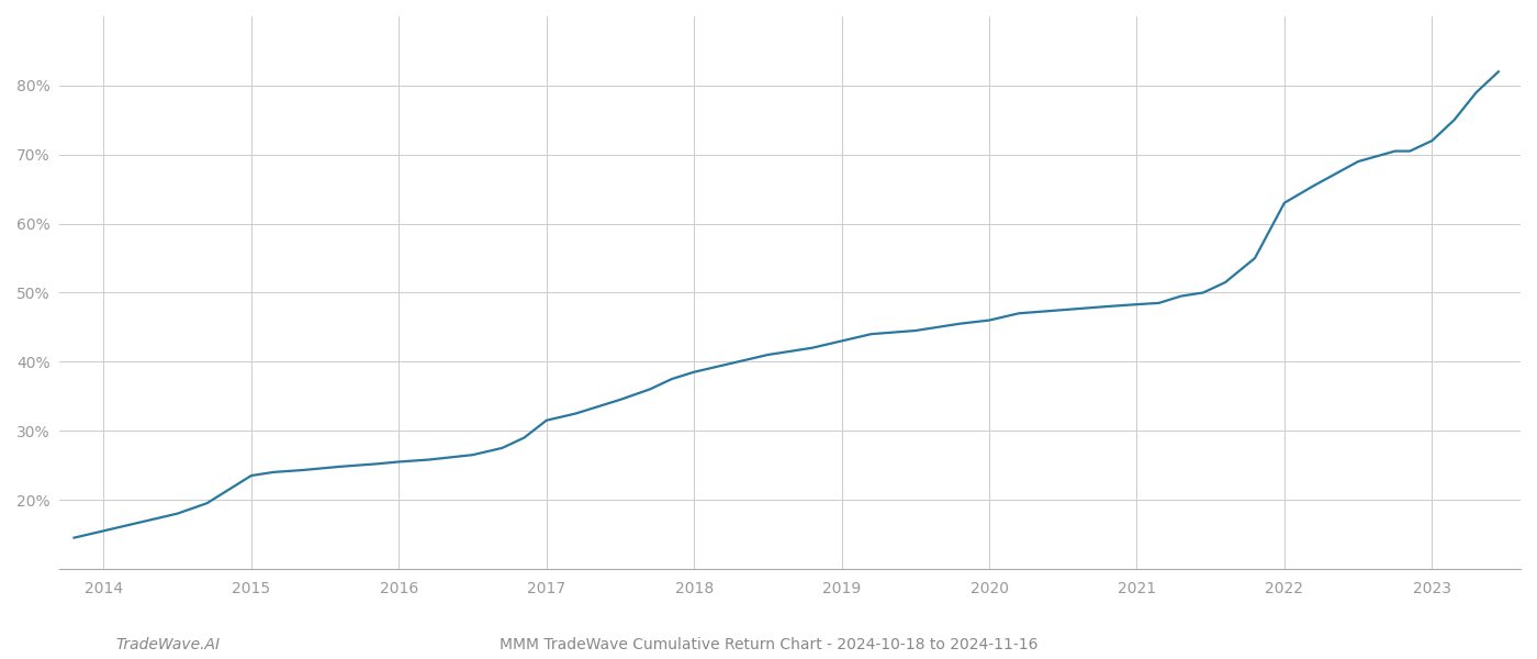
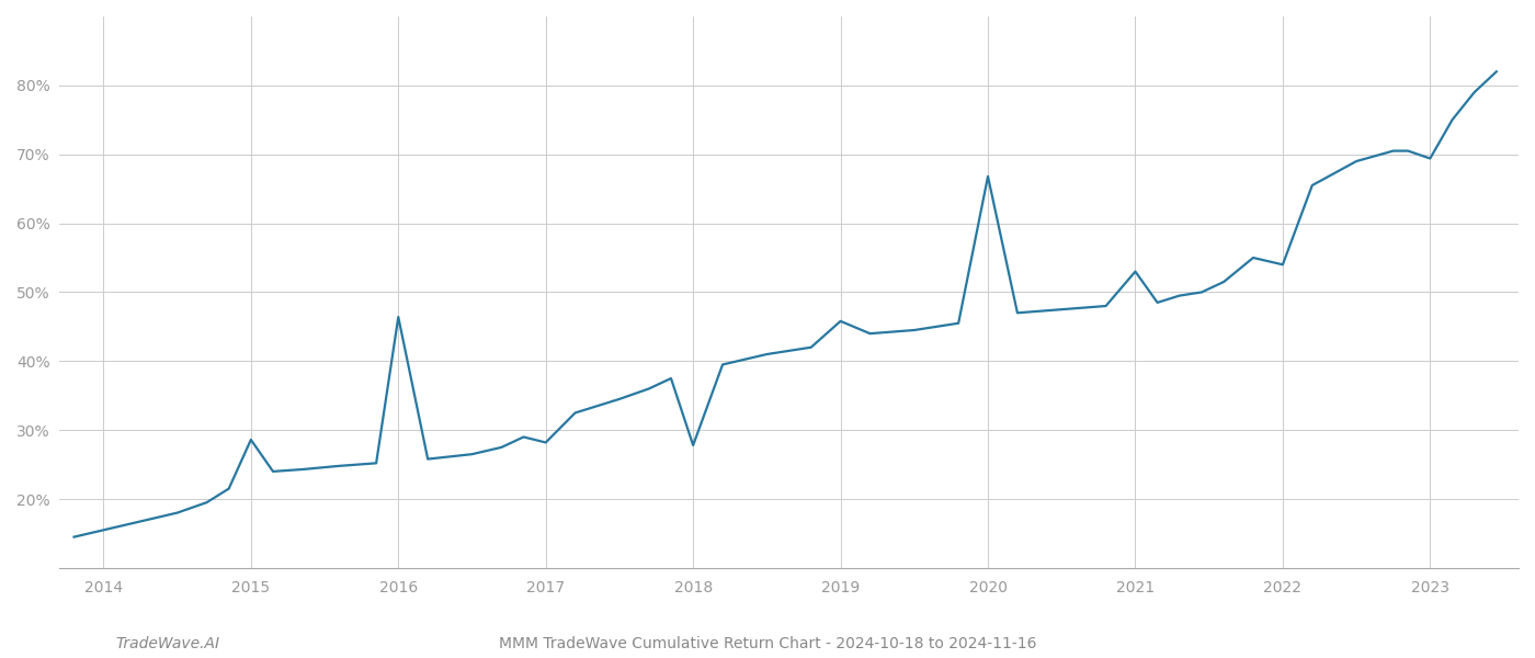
2015: 23.5% -> 28.6%
2016: 25.5% -> 46.4%
2017: 31.5% -> 28.2%
2018: 38.5% -> 27.8%
2019: 43.0% -> 45.8%
2020: 46.0% -> 66.8%
2021: 48.3% -> 53.0%
2022: 63.0% -> 54.0%
2023: 72.0% -> 69.4%
